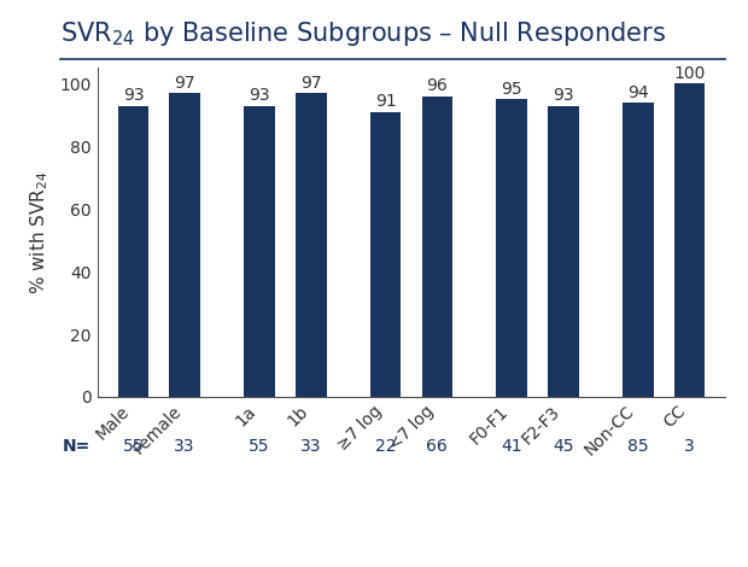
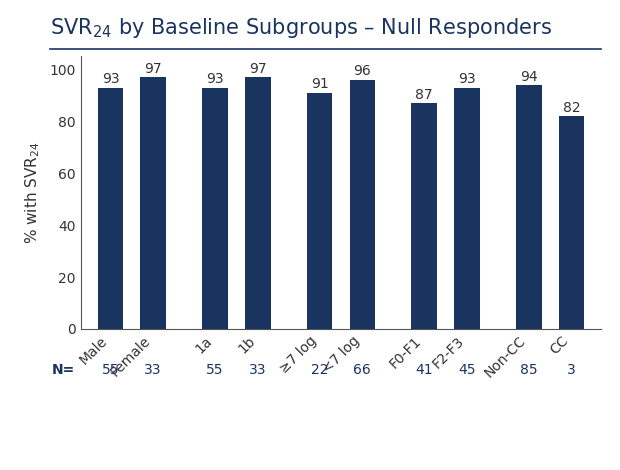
F0-F1: 95 -> 87
CC: 100 -> 82
